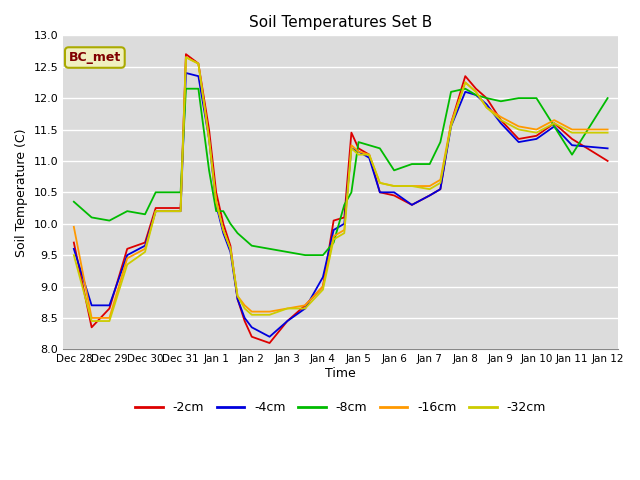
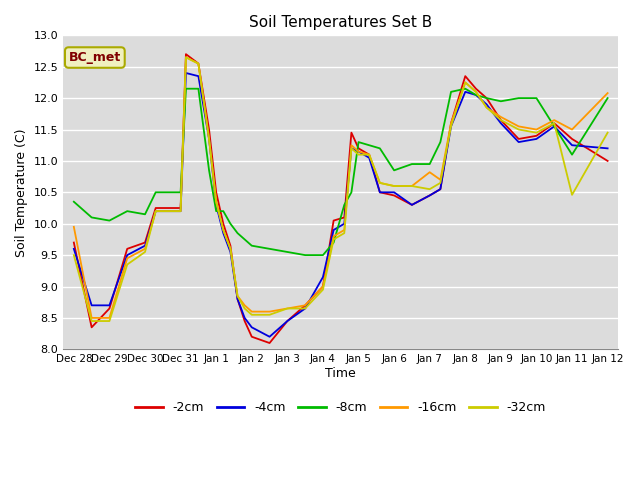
-16cm/Jan 7: 10.60 -> 10.82
-32cm/Jan 11: 11.45 -> 10.46
-16cm/Jan 12: 11.50 -> 12.08
